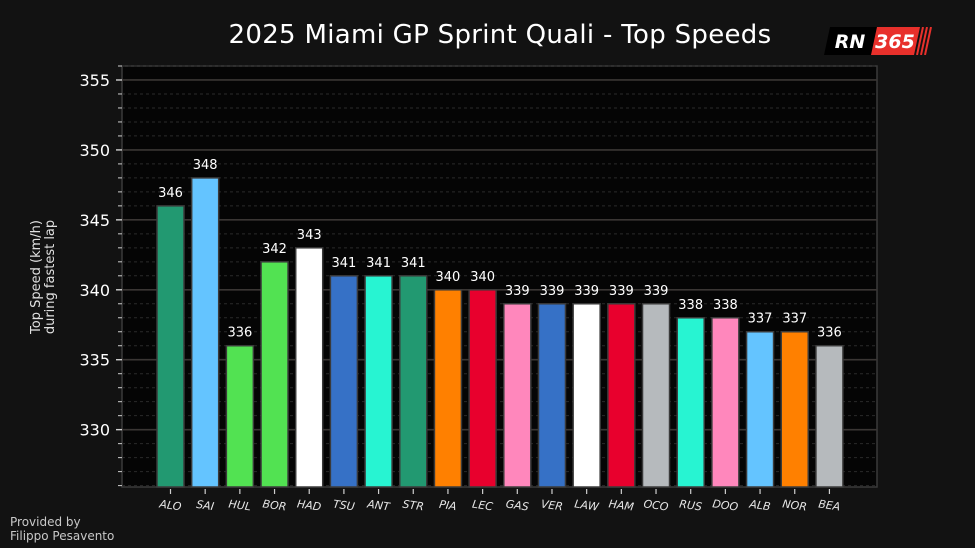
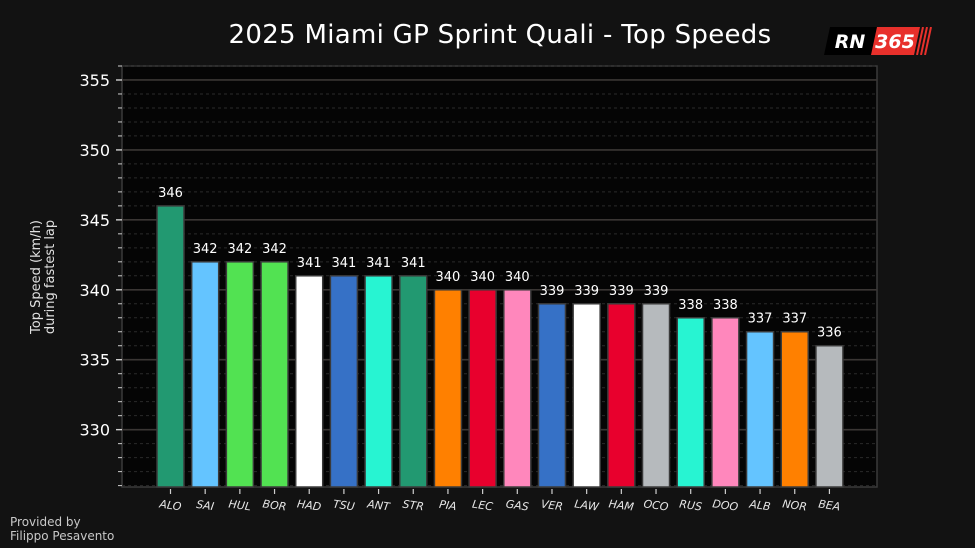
SAI: 348 -> 342
HUL: 336 -> 342
HAD: 343 -> 341
GAS: 339 -> 340
